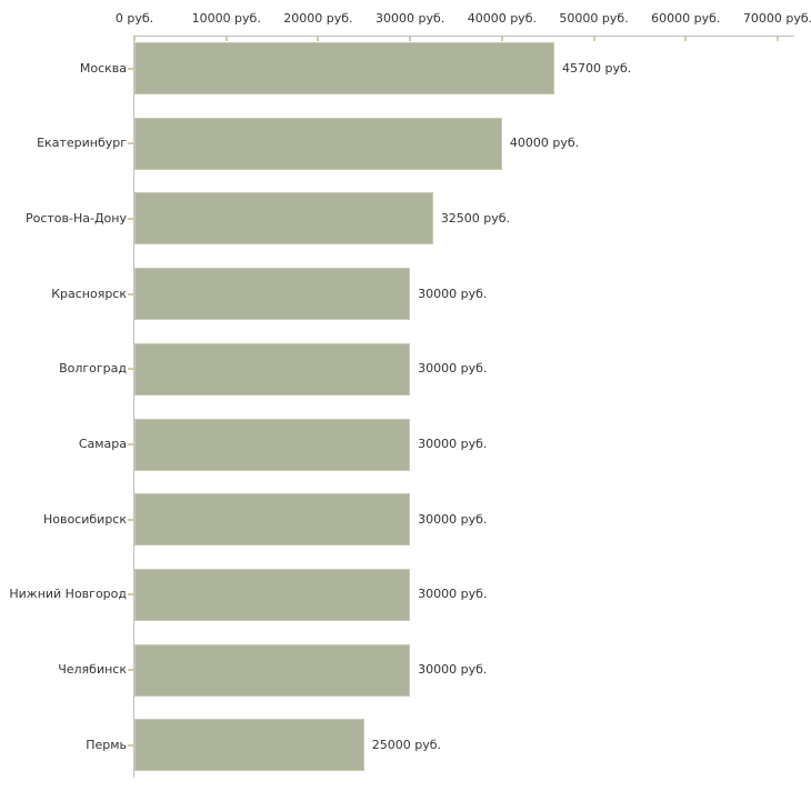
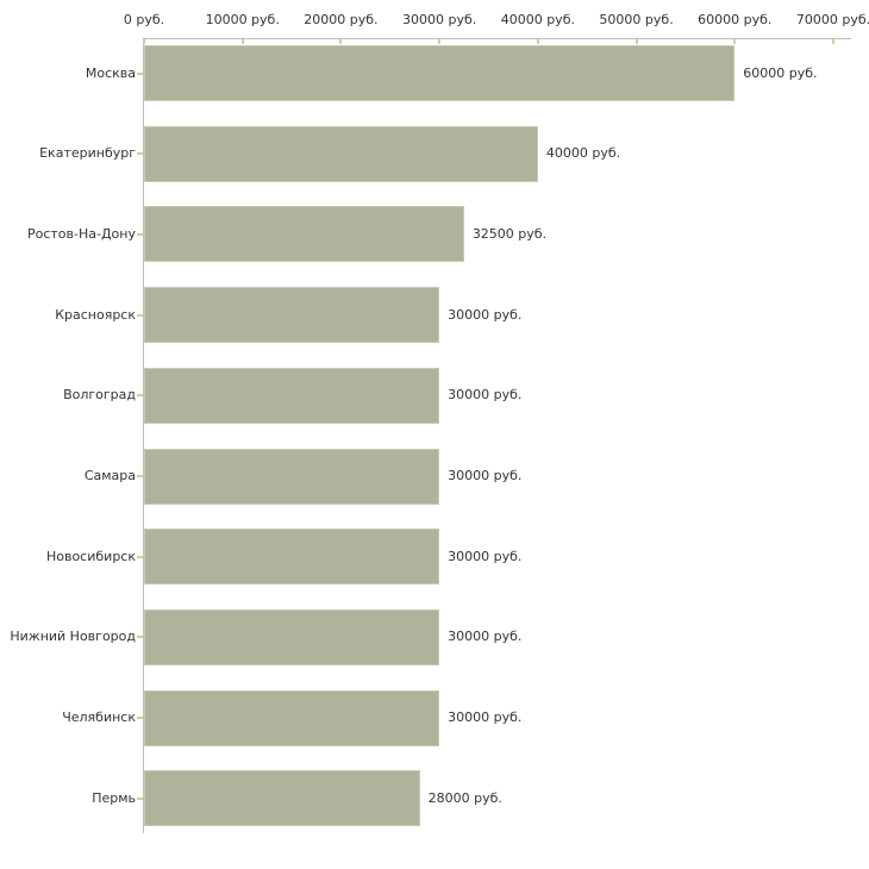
Москва: 45700 -> 60000
Пермь: 25000 -> 28000
